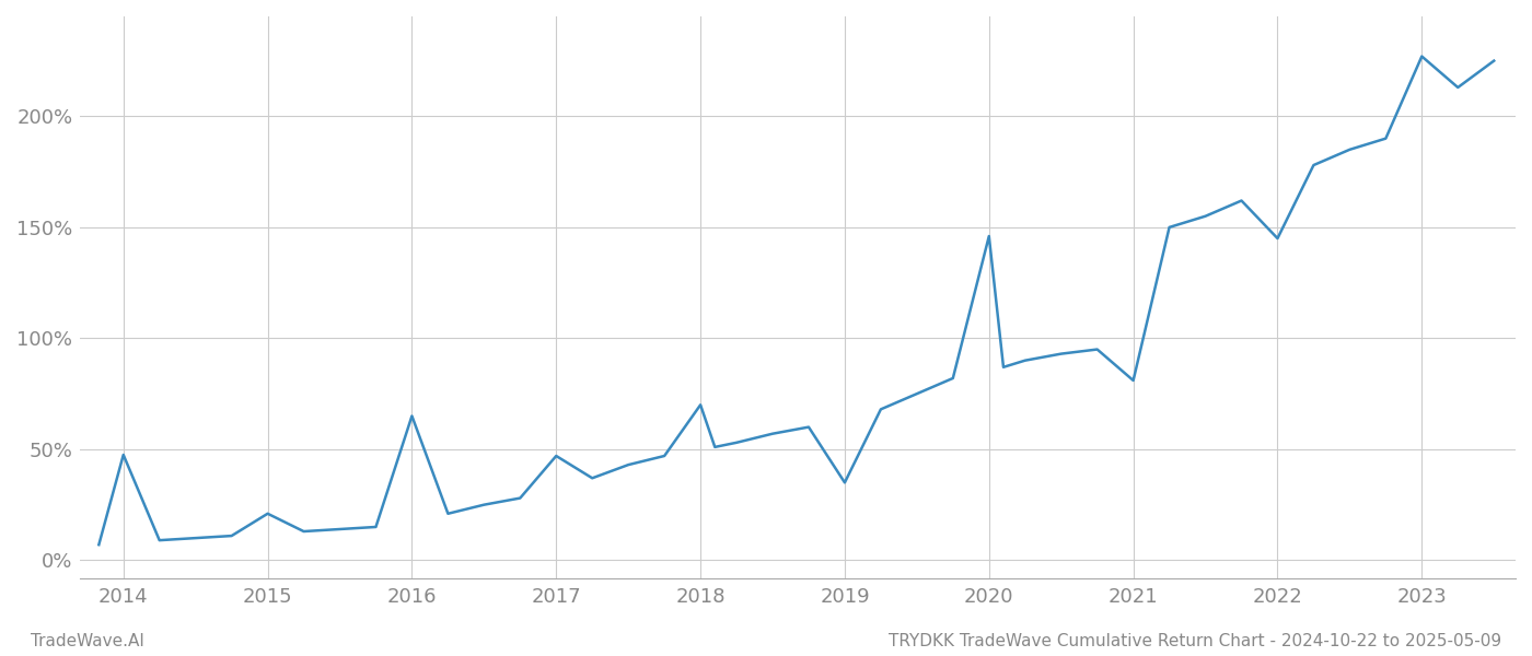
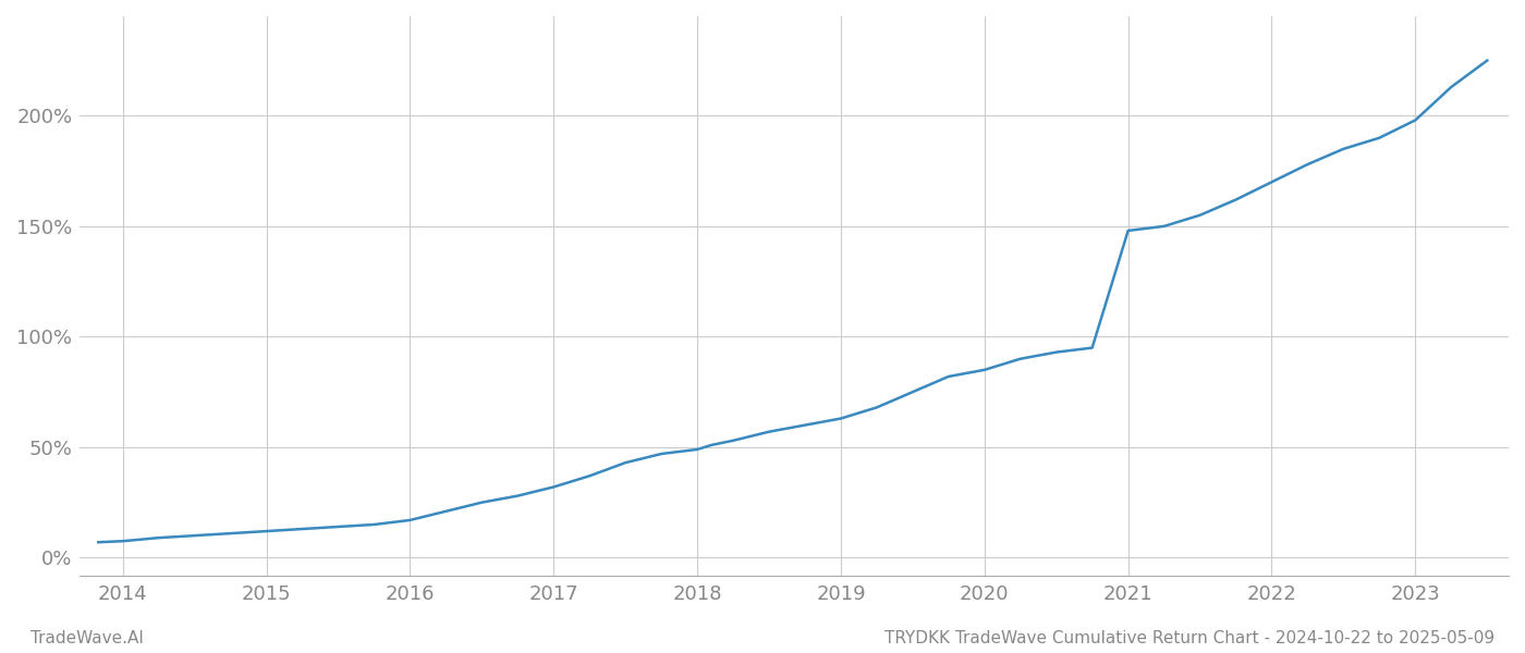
2014: 47.5% -> 7.5%
2015: 21.0% -> 12.0%
2016: 65.0% -> 17.0%
2017: 47.0% -> 32.0%
2018: 70.0% -> 49.0%
2019: 35.0% -> 63.0%
2020: 146.0% -> 85.0%
2021: 81.0% -> 148.0%
2022: 145.0% -> 170.0%
2023: 227.0% -> 198.0%
